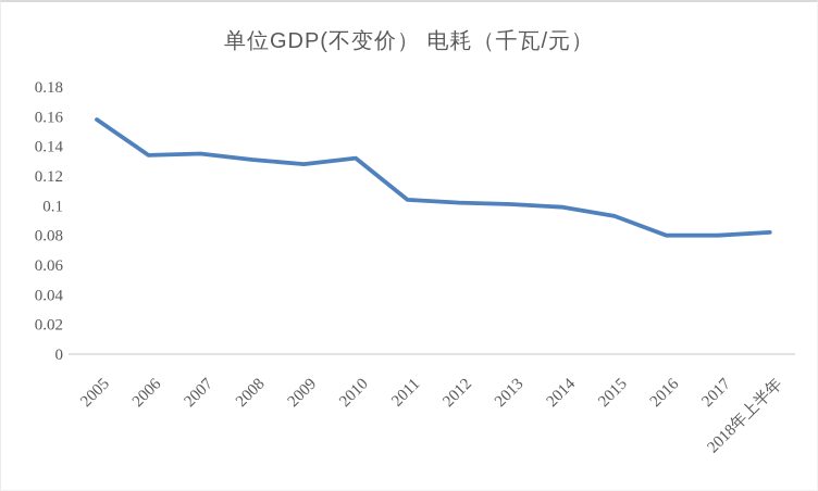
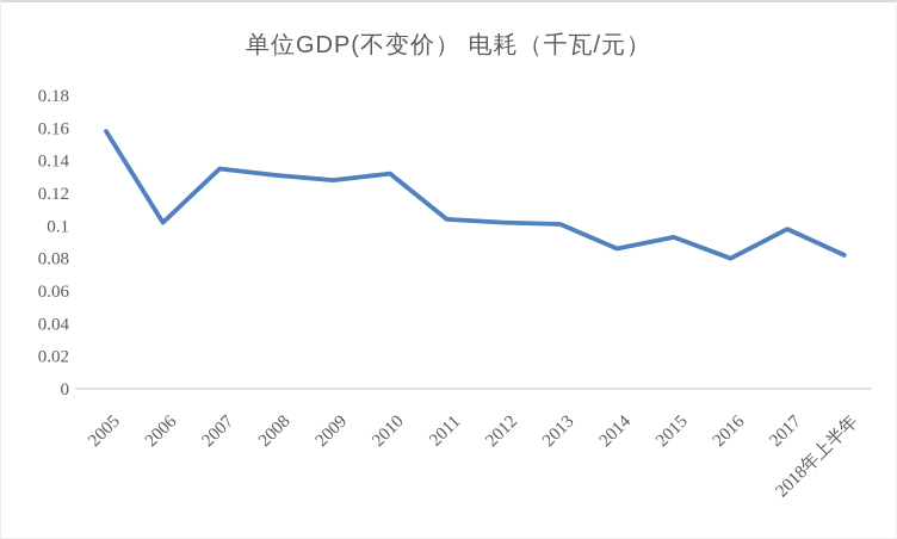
2006: 0.134 -> 0.102
2014: 0.099 -> 0.086
2017: 0.080 -> 0.098
